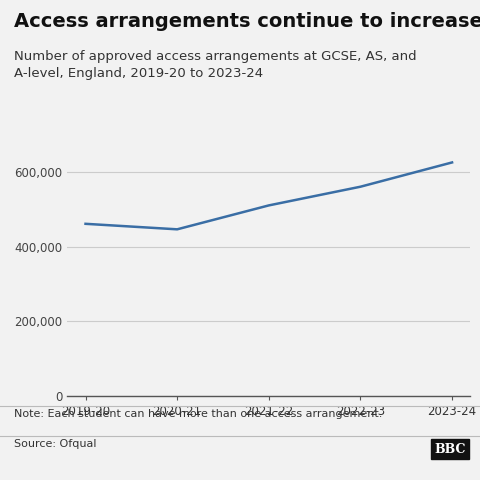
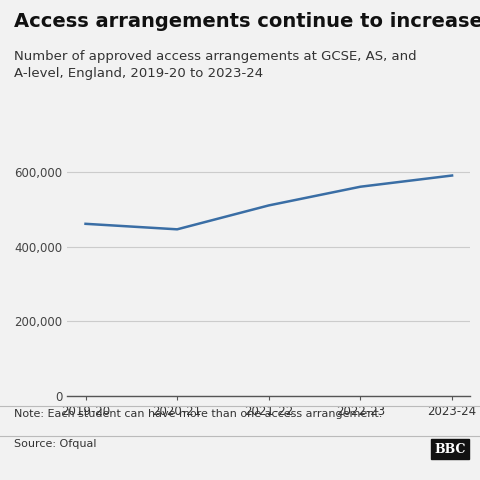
2023-24: 625,000 -> 590,000
